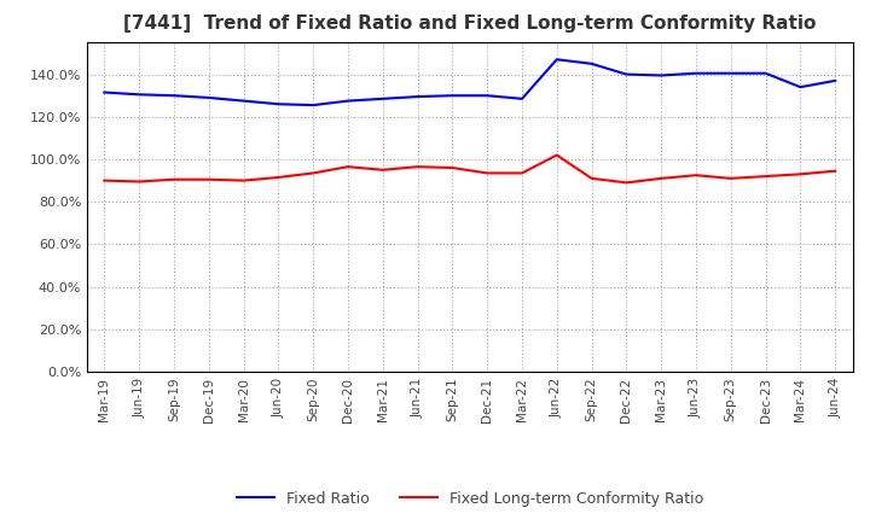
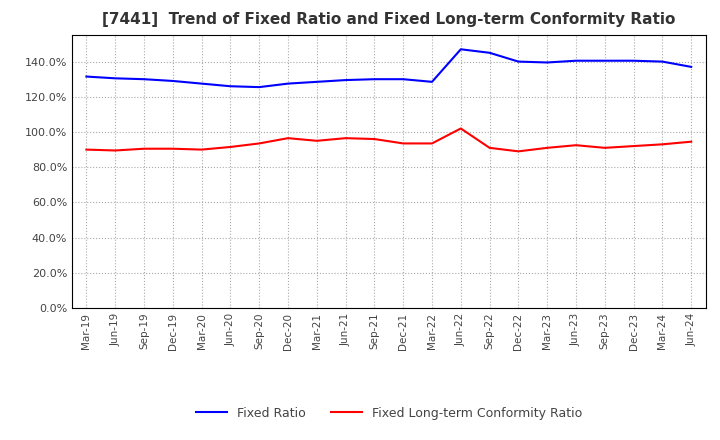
Fixed Ratio/Mar-24: 134% -> 140%
